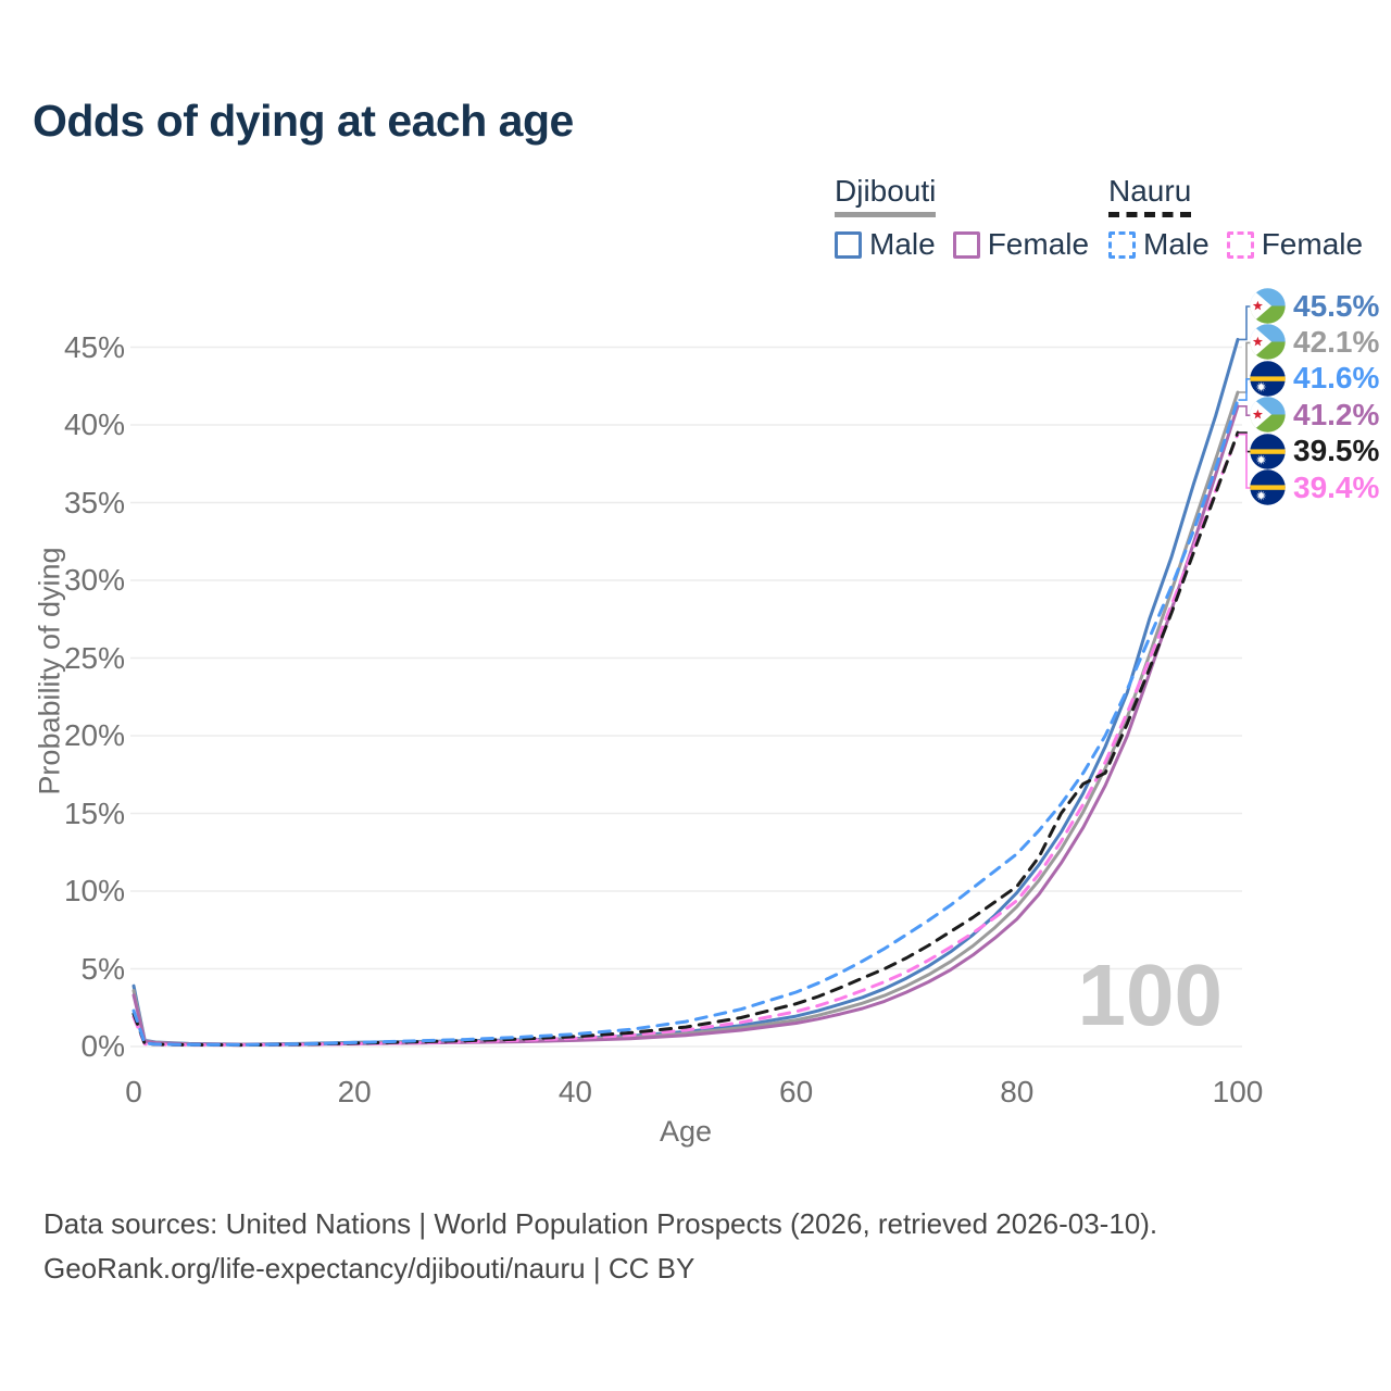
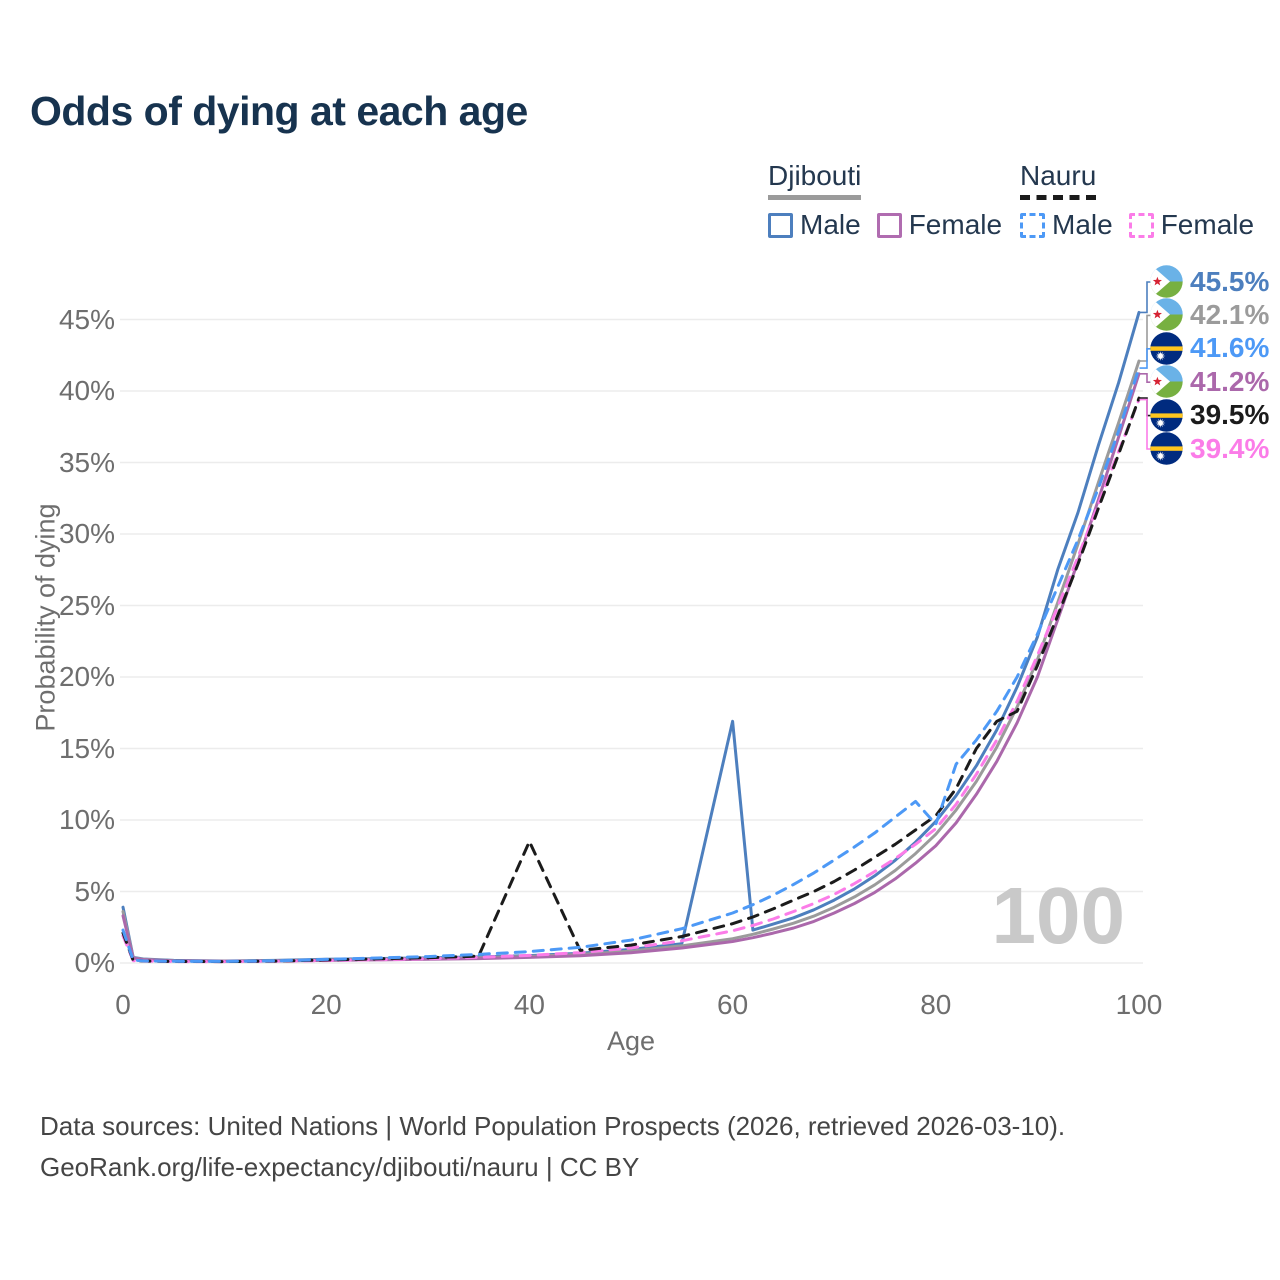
Nauru/40: 0.6% -> 8.5%
Djibouti Male/60: 1.9% -> 16.9%
Nauru Male/80: 12.4% -> 9.7%
